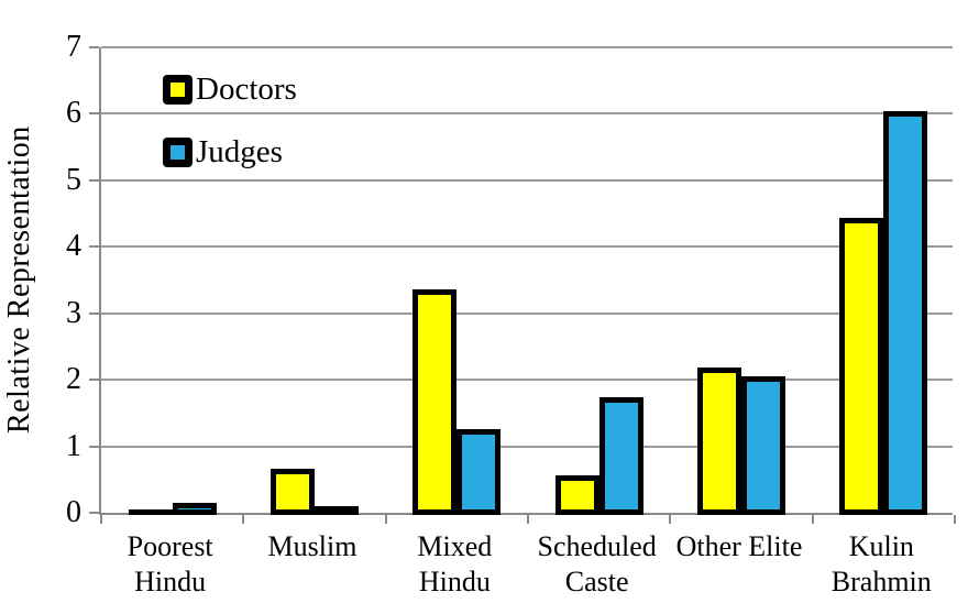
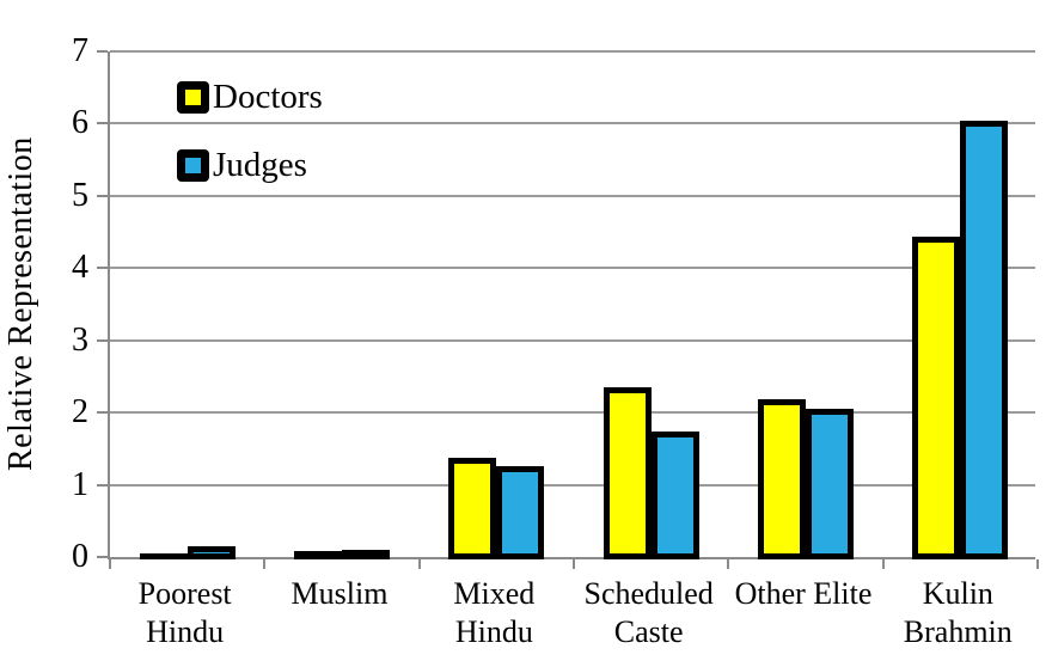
Doctors/Muslim: 0.7 -> 0.1
Doctors/Mixed Hindu: 3.4 -> 1.4
Doctors/Scheduled Caste: 0.6 -> 2.4
